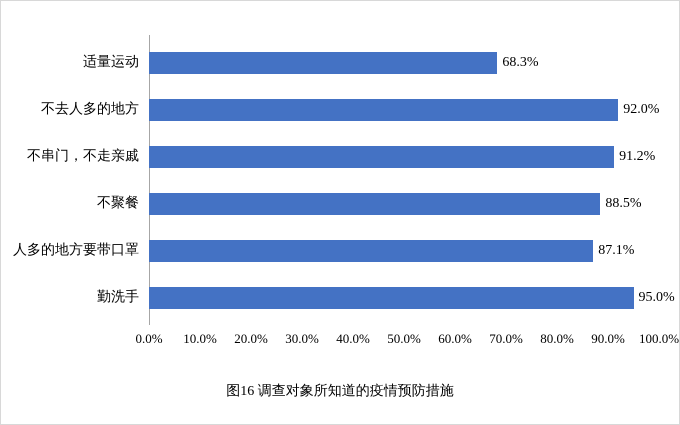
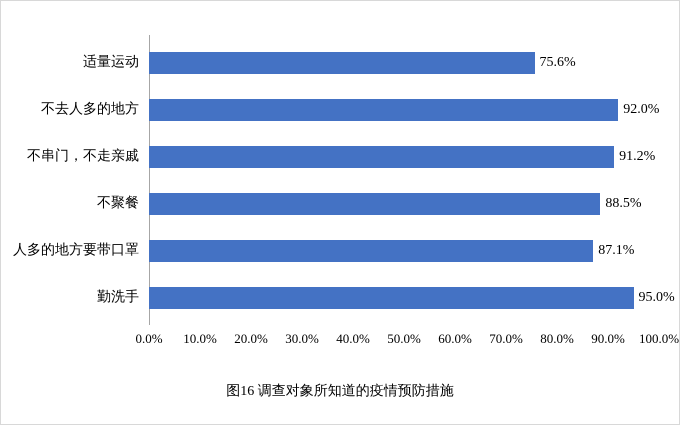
适量运动: 68.3% -> 75.6%
